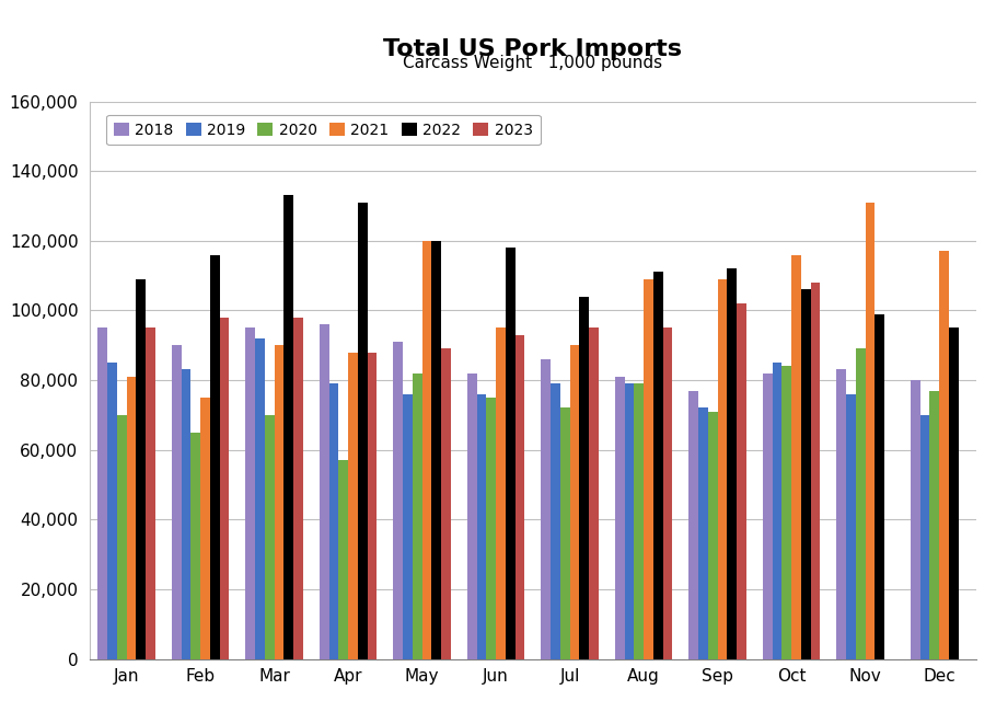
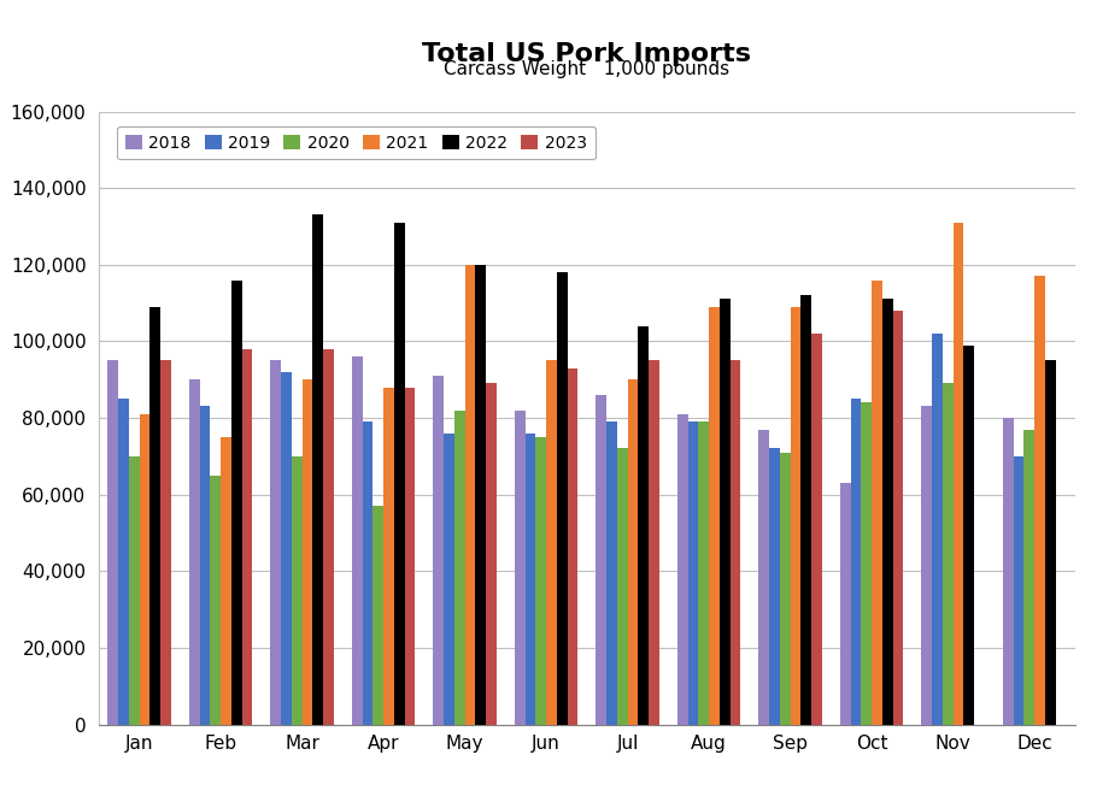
2018/Oct: 82,000 -> 63,000
2022/Oct: 106,000 -> 111,000
2019/Nov: 76,000 -> 102,000
